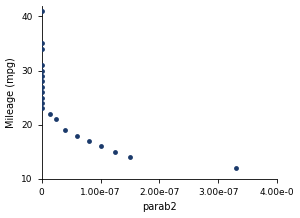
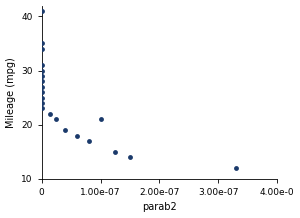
1.00e-07: 16 -> 21
